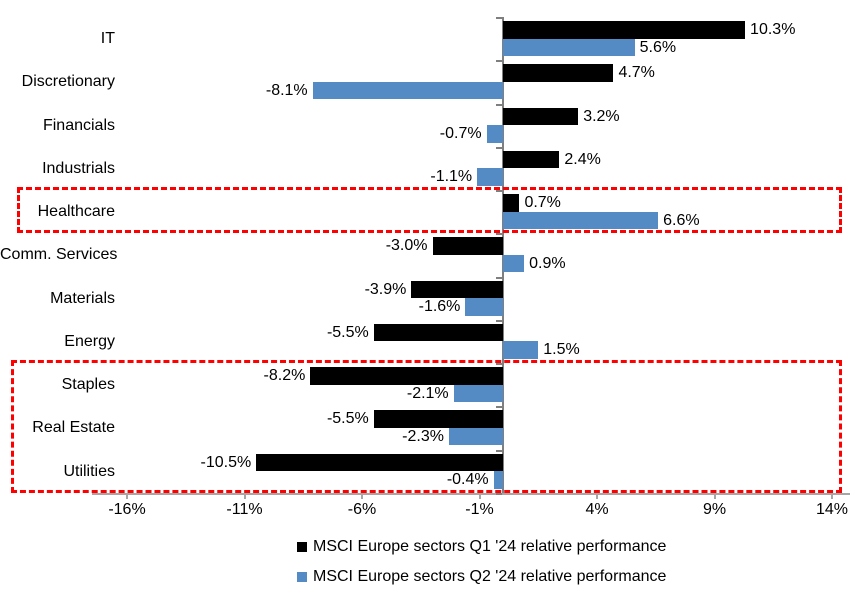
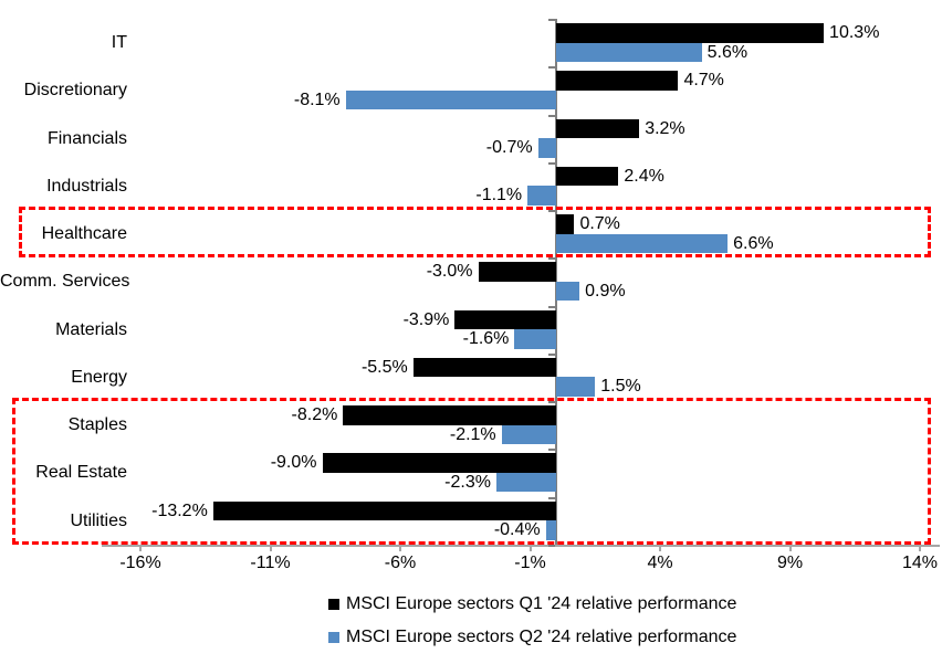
MSCI Europe sectors Q1 '24 relative performance/Real Estate: -5.5% -> -9.0%
MSCI Europe sectors Q1 '24 relative performance/Utilities: -10.5% -> -13.2%
